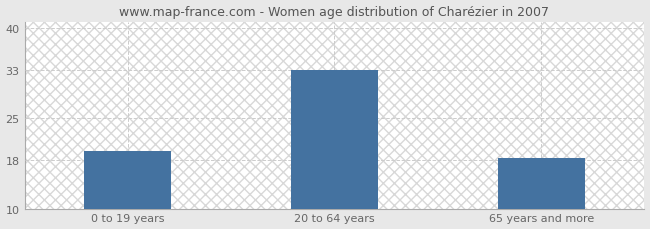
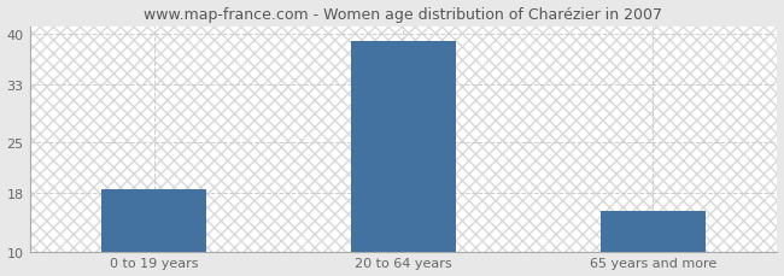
0 to 19 years: 19.6 -> 18.5
20 to 64 years: 33.0 -> 39.0
65 years and more: 18.4 -> 15.5
